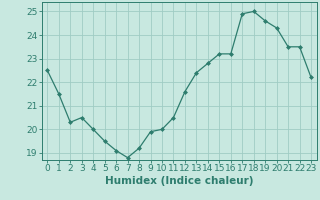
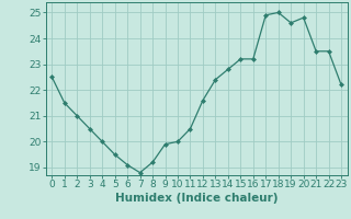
2: 20.3 -> 21.0
20: 24.3 -> 24.8
